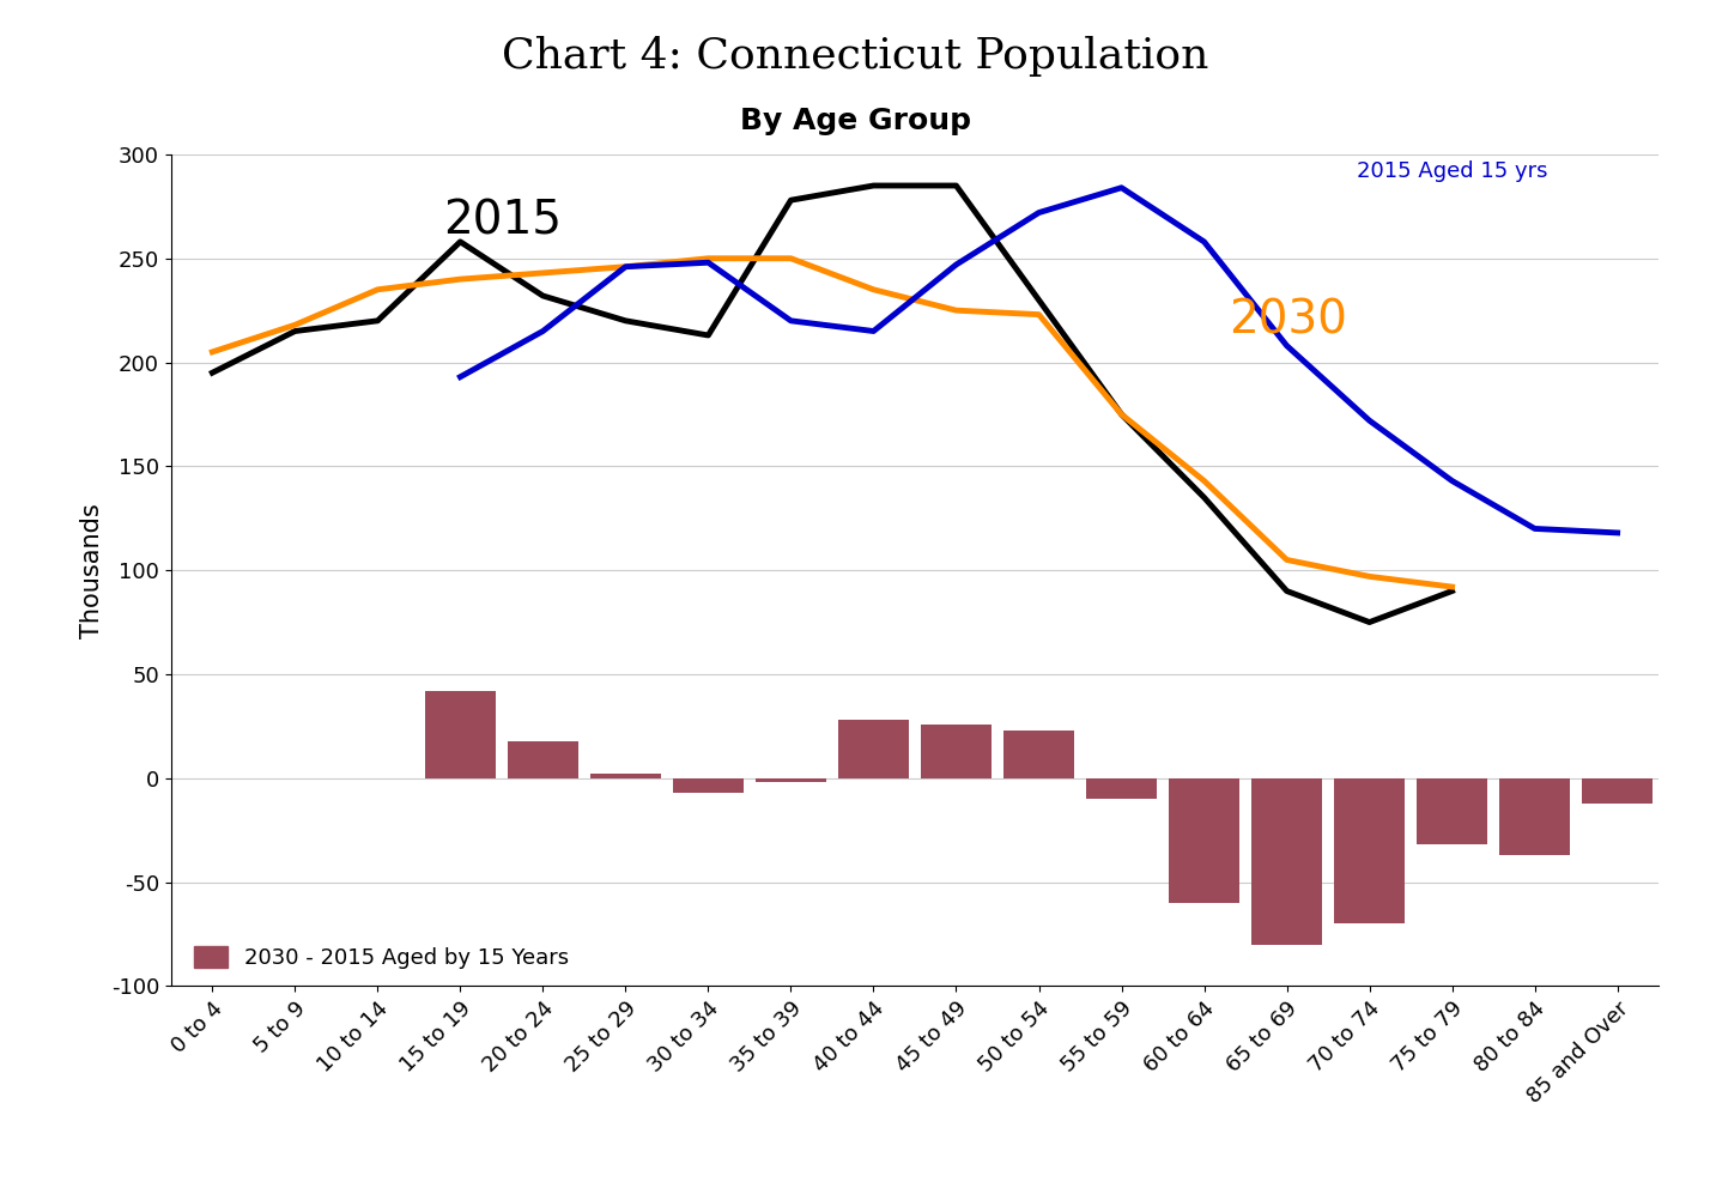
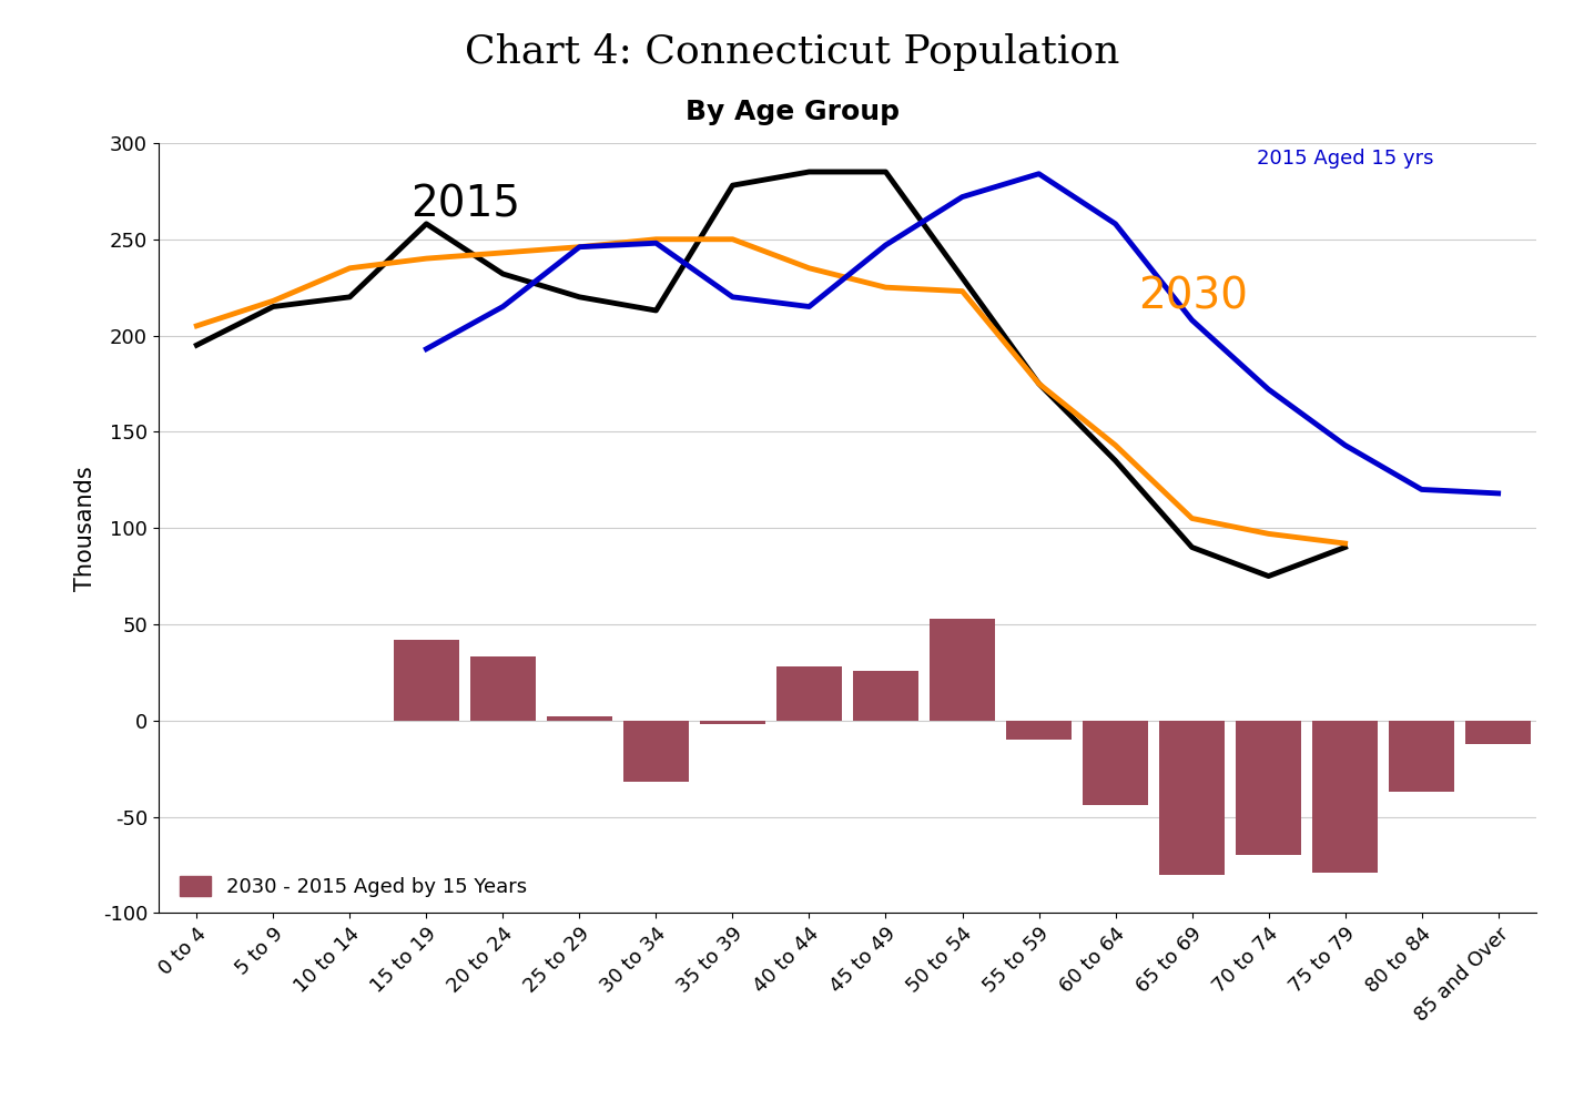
2030 - 2015 Aged by 15 Years/20 to 24: 18 -> 33
2030 - 2015 Aged by 15 Years/30 to 34: -7 -> -32
2030 - 2015 Aged by 15 Years/50 to 54: 23 -> 53
2030 - 2015 Aged by 15 Years/60 to 64: -60 -> -44
2030 - 2015 Aged by 15 Years/75 to 79: -32 -> -79
